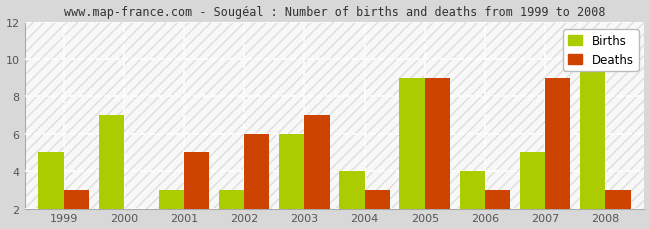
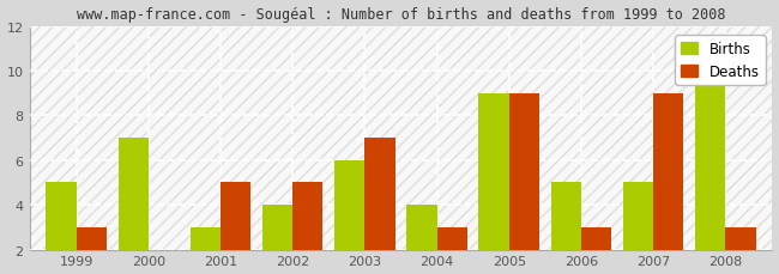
Births/2002: 3 -> 4
Deaths/2002: 6 -> 5
Births/2006: 4 -> 5
